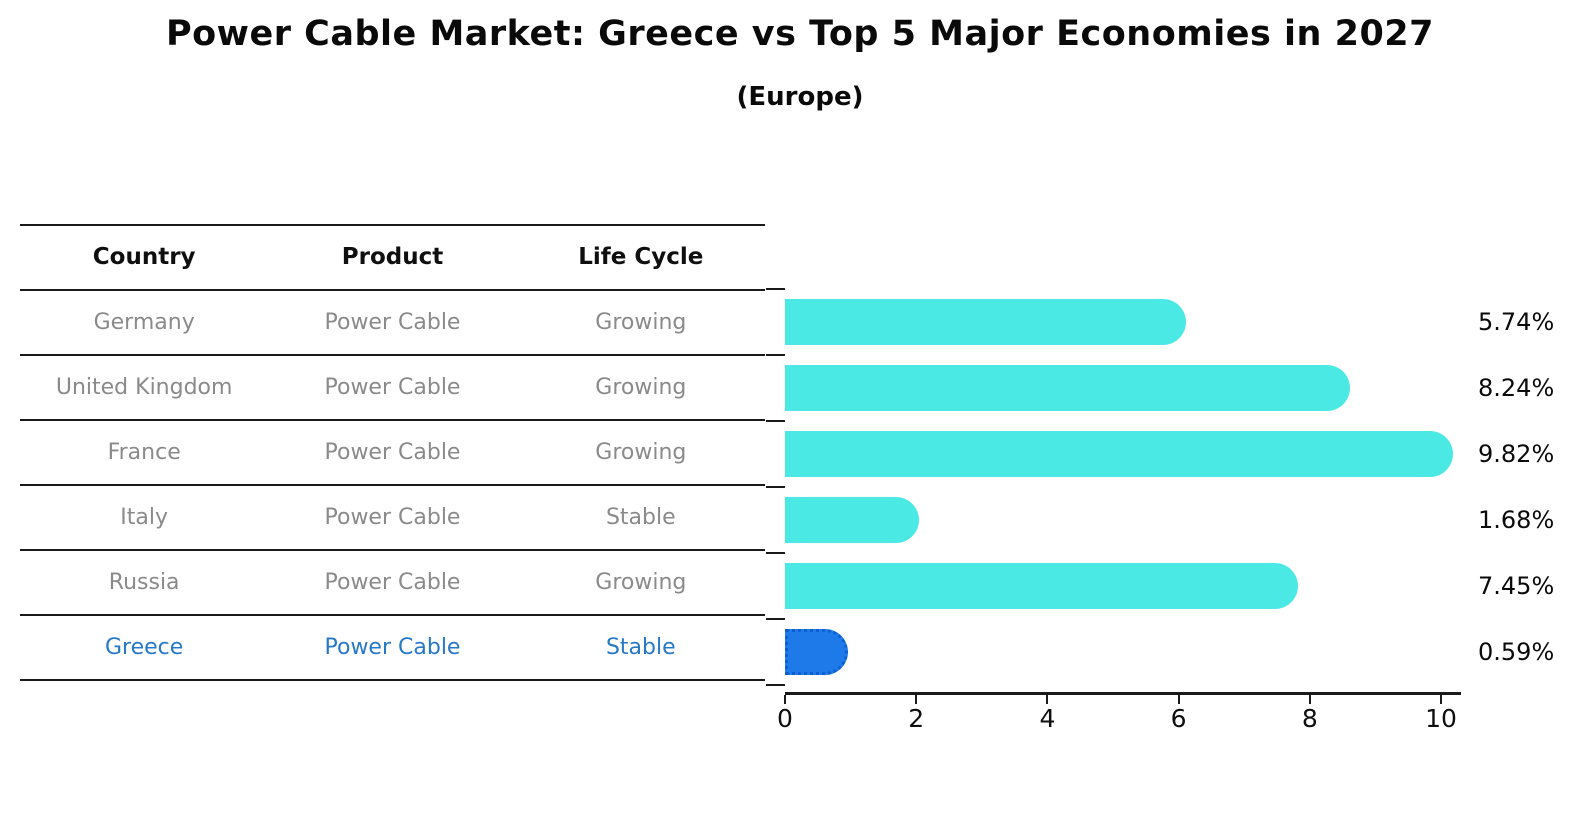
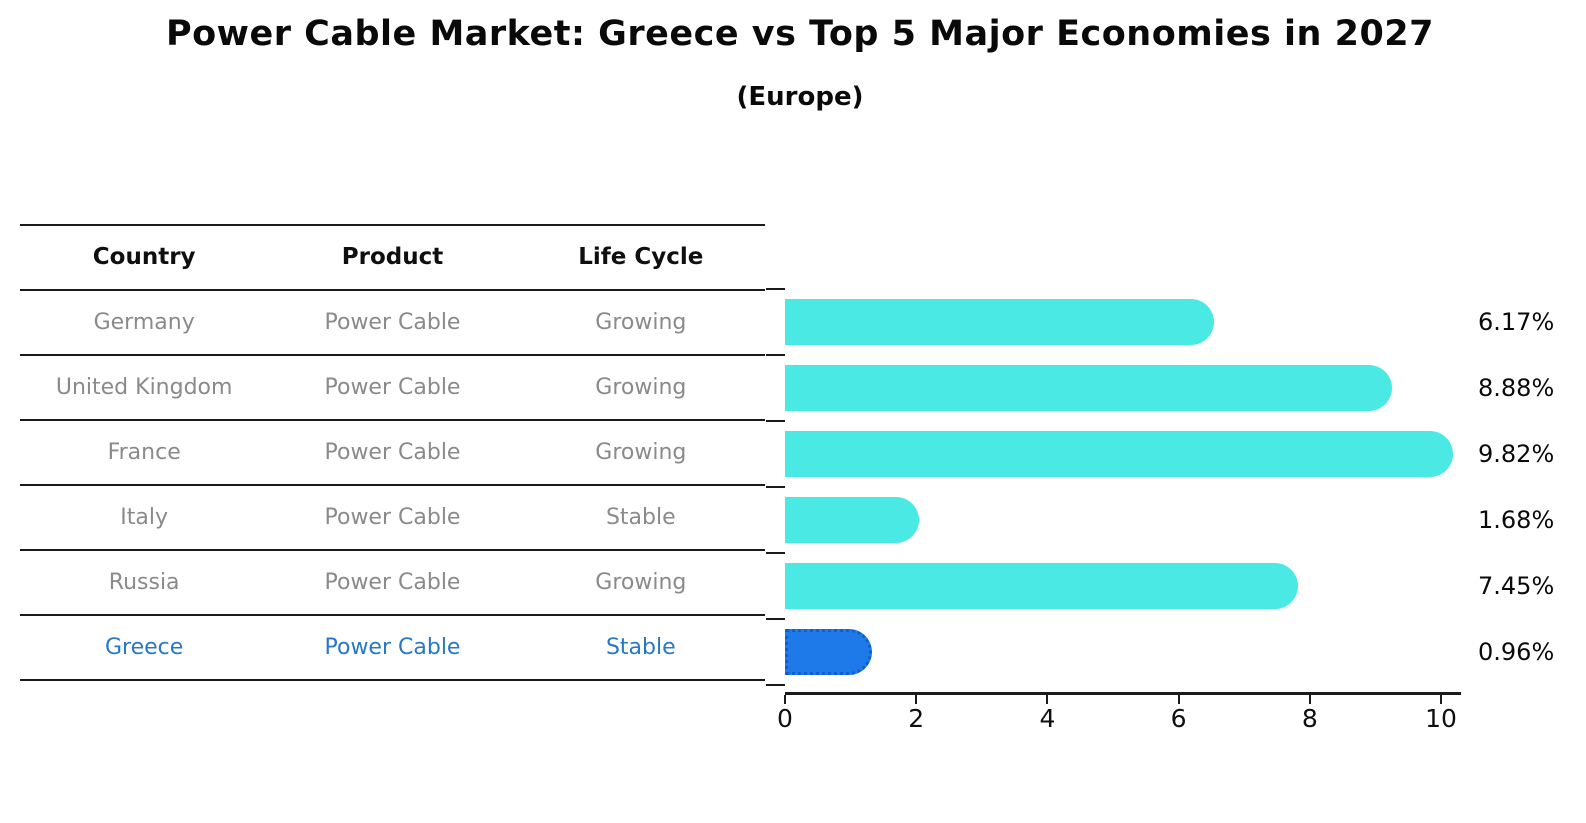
Germany: 5.74% -> 6.17%
United Kingdom: 8.24% -> 8.88%
Greece: 0.59% -> 0.96%
